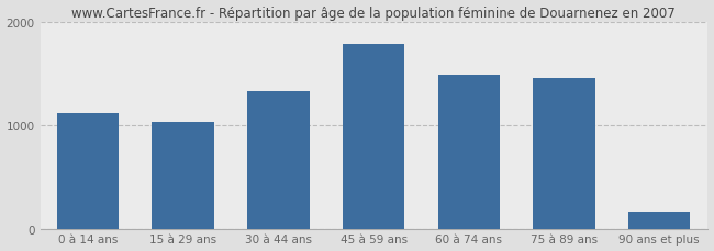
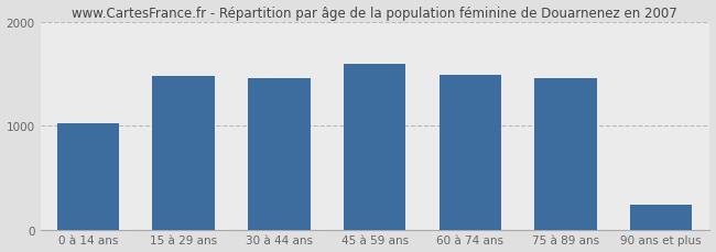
0 à 14 ans: 1120 -> 1020
15 à 29 ans: 1040 -> 1480
30 à 44 ans: 1330 -> 1460
45 à 59 ans: 1790 -> 1600
90 ans et plus: 170 -> 240
